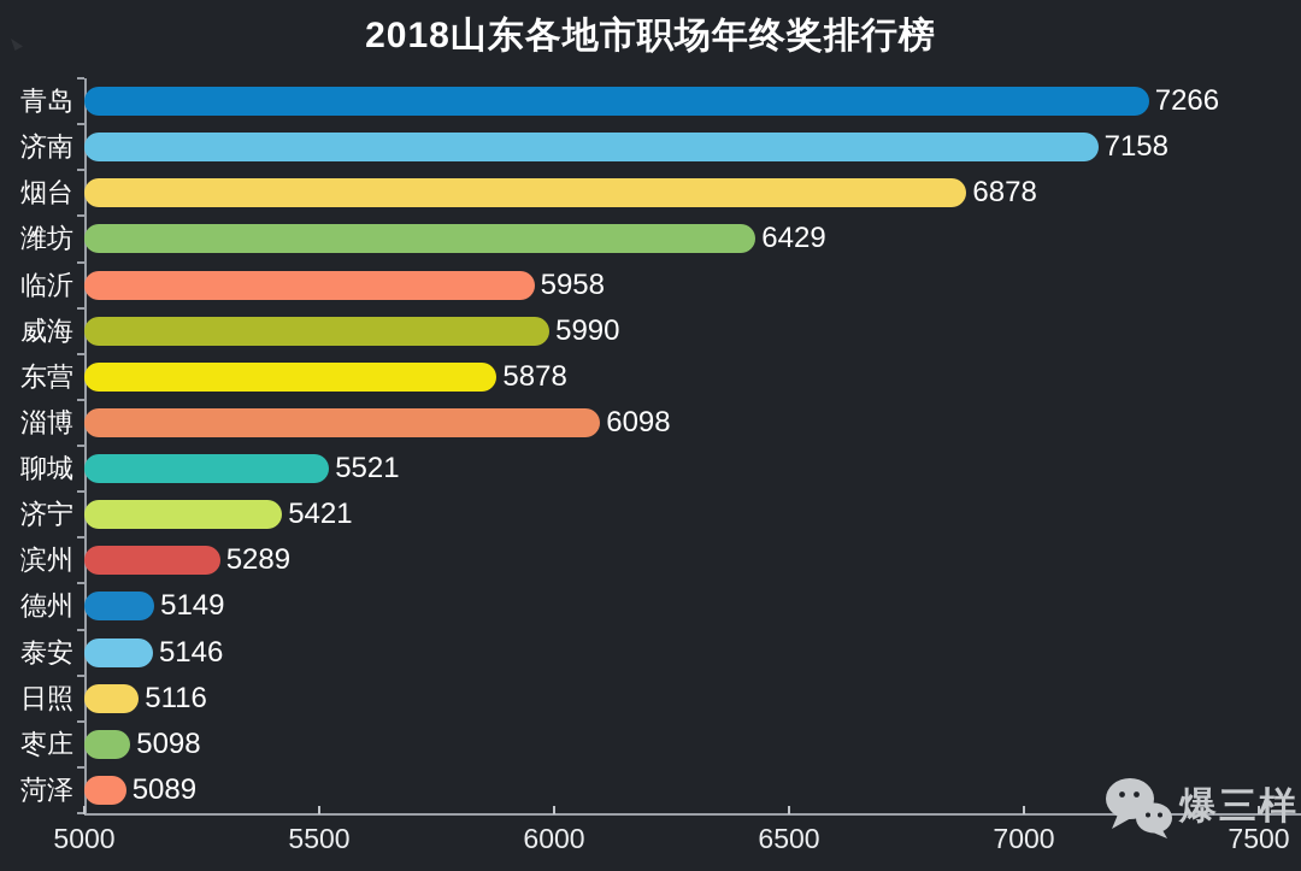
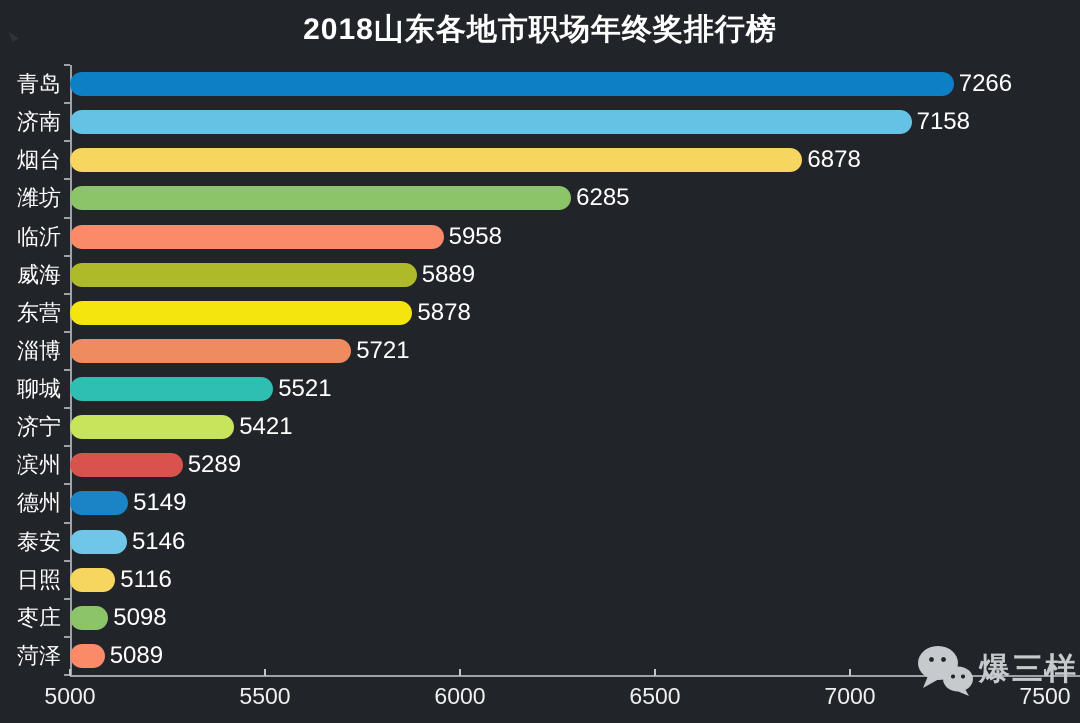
潍坊: 6429 -> 6285
威海: 5990 -> 5889
淄博: 6098 -> 5721
